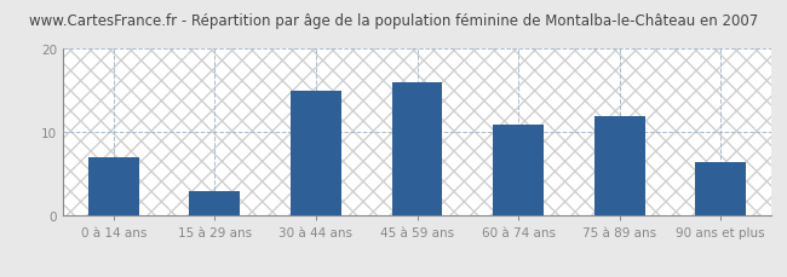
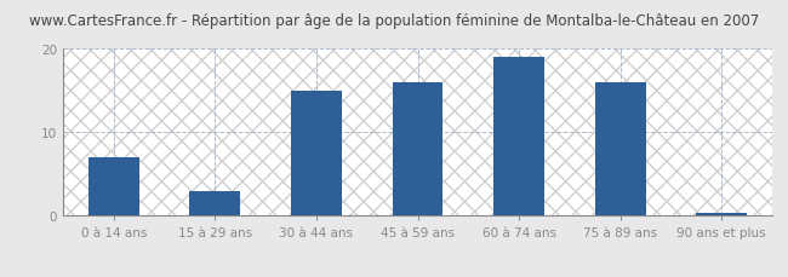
60 à 74 ans: 11.0 -> 19.0
75 à 89 ans: 12.0 -> 16.0
90 ans et plus: 6.4 -> 0.3
